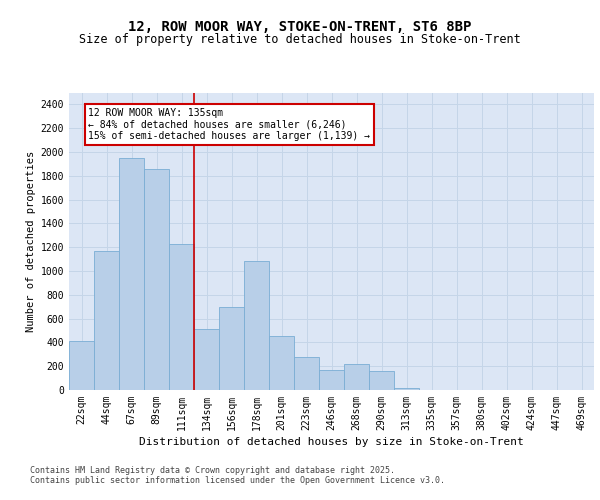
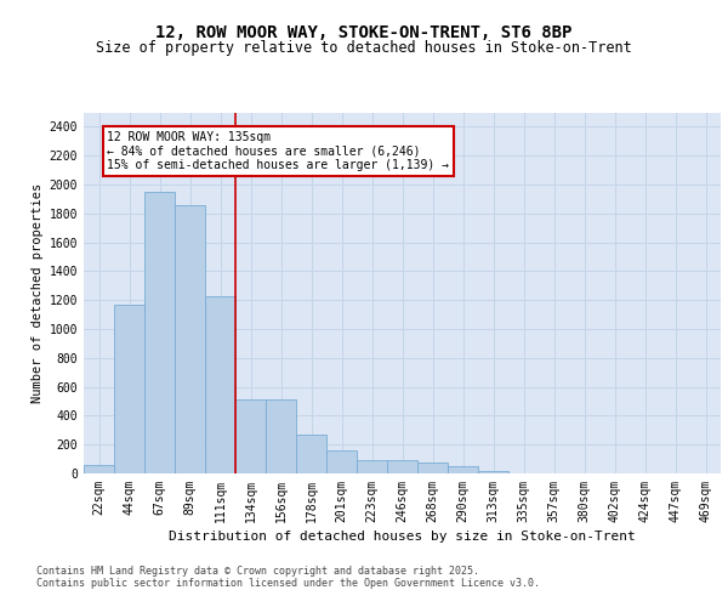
22sqm: 410 -> 60
156sqm: 700 -> 510
178sqm: 1080 -> 270
201sqm: 450 -> 160
223sqm: 280 -> 90
246sqm: 170 -> 90
268sqm: 220 -> 80
290sqm: 160 -> 50
